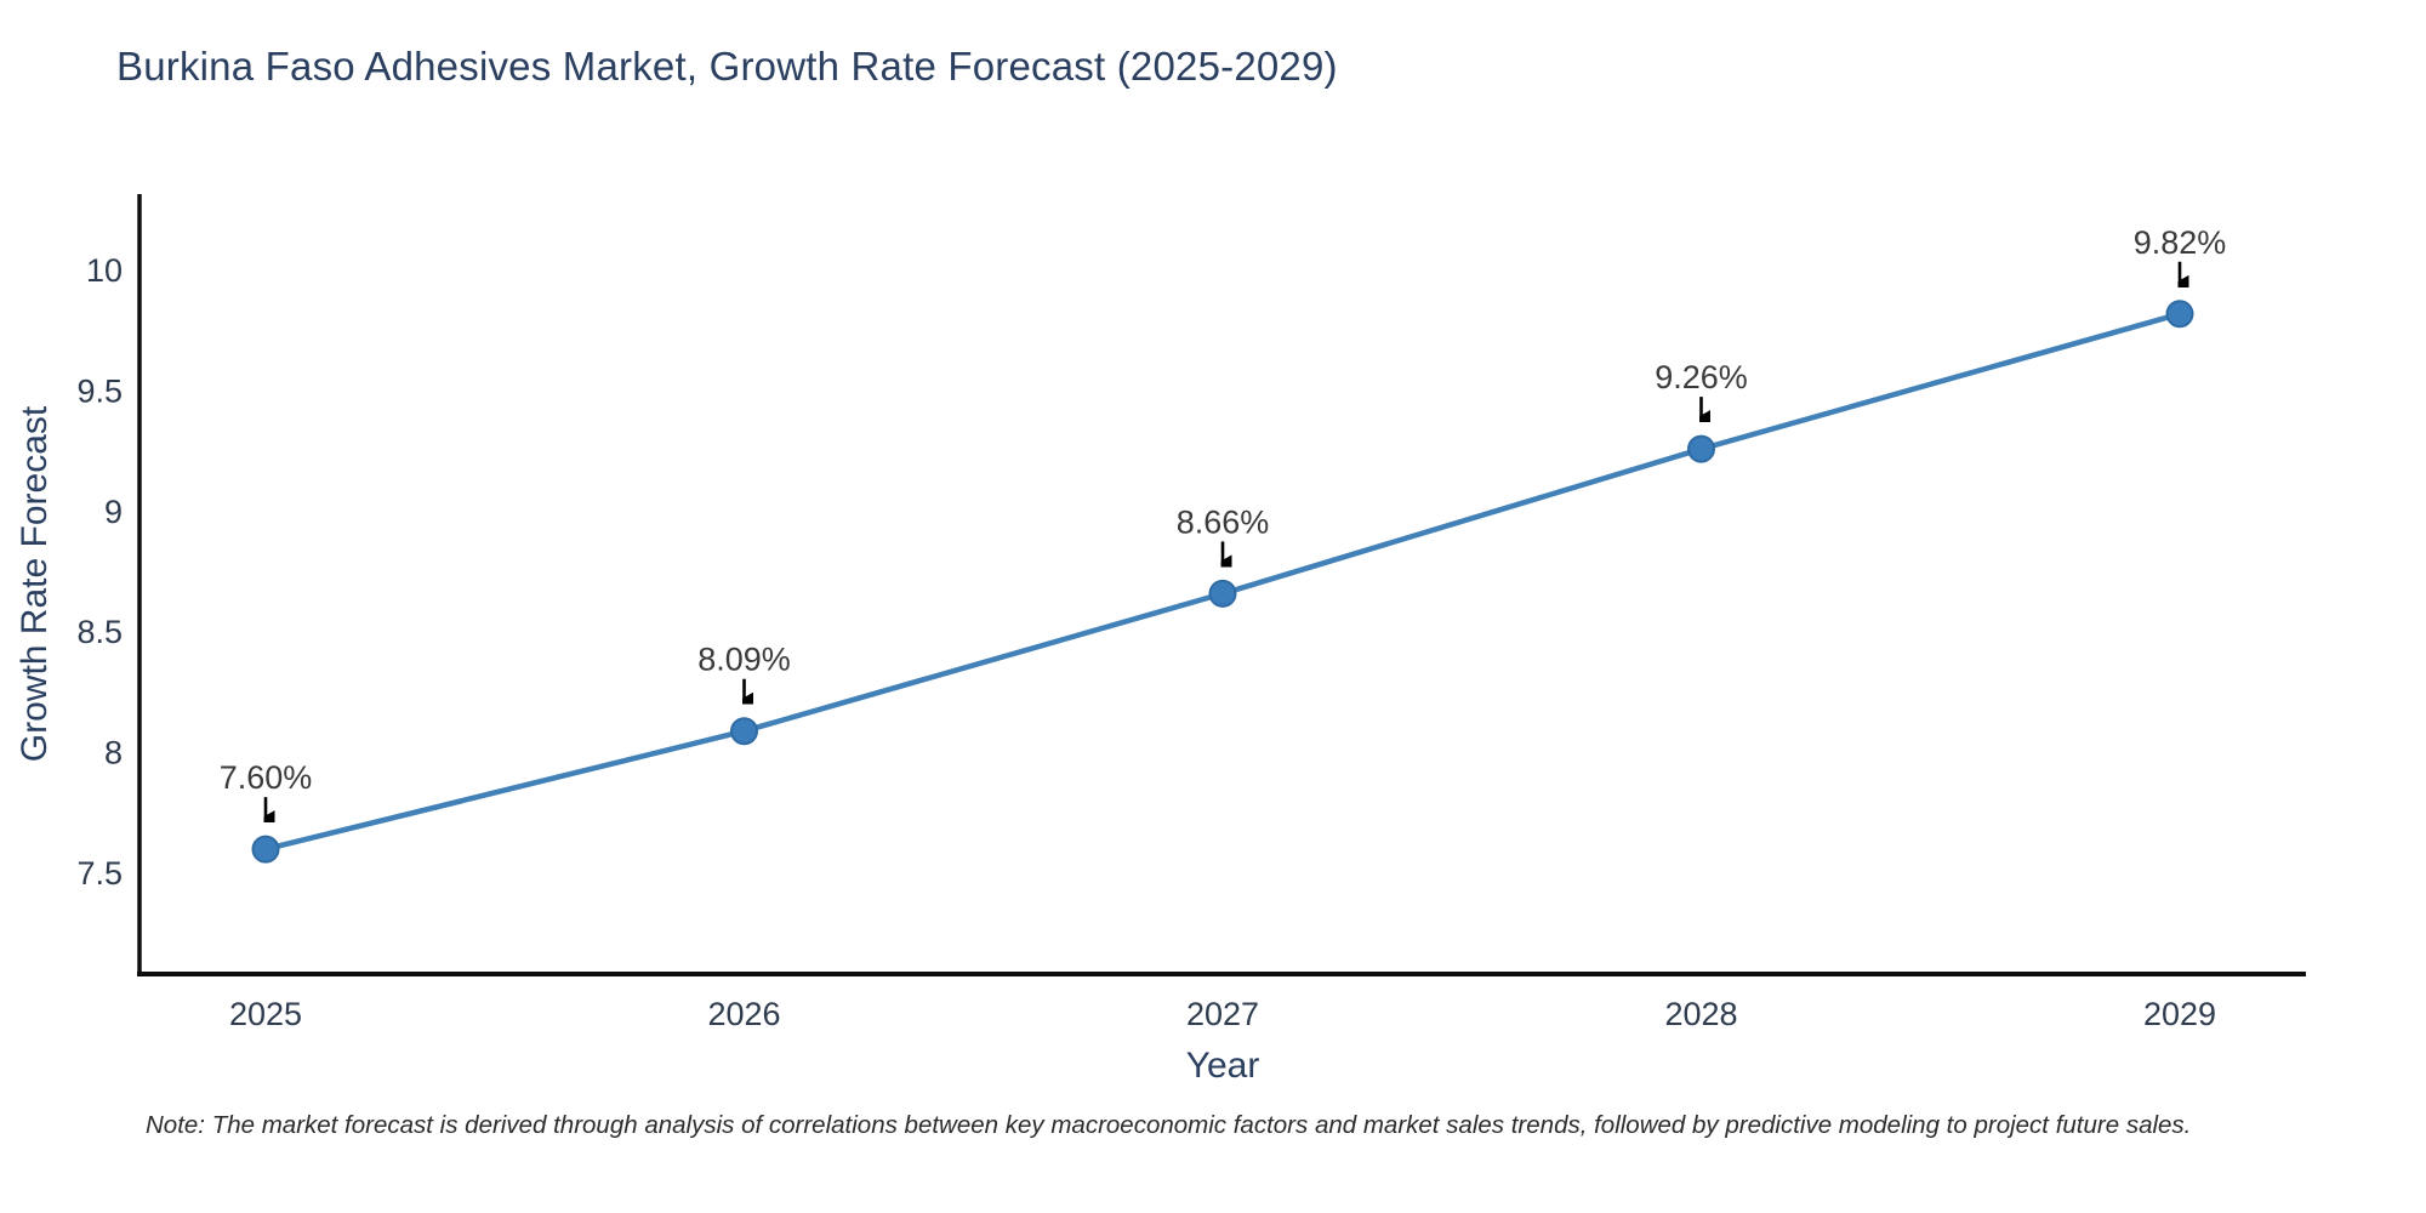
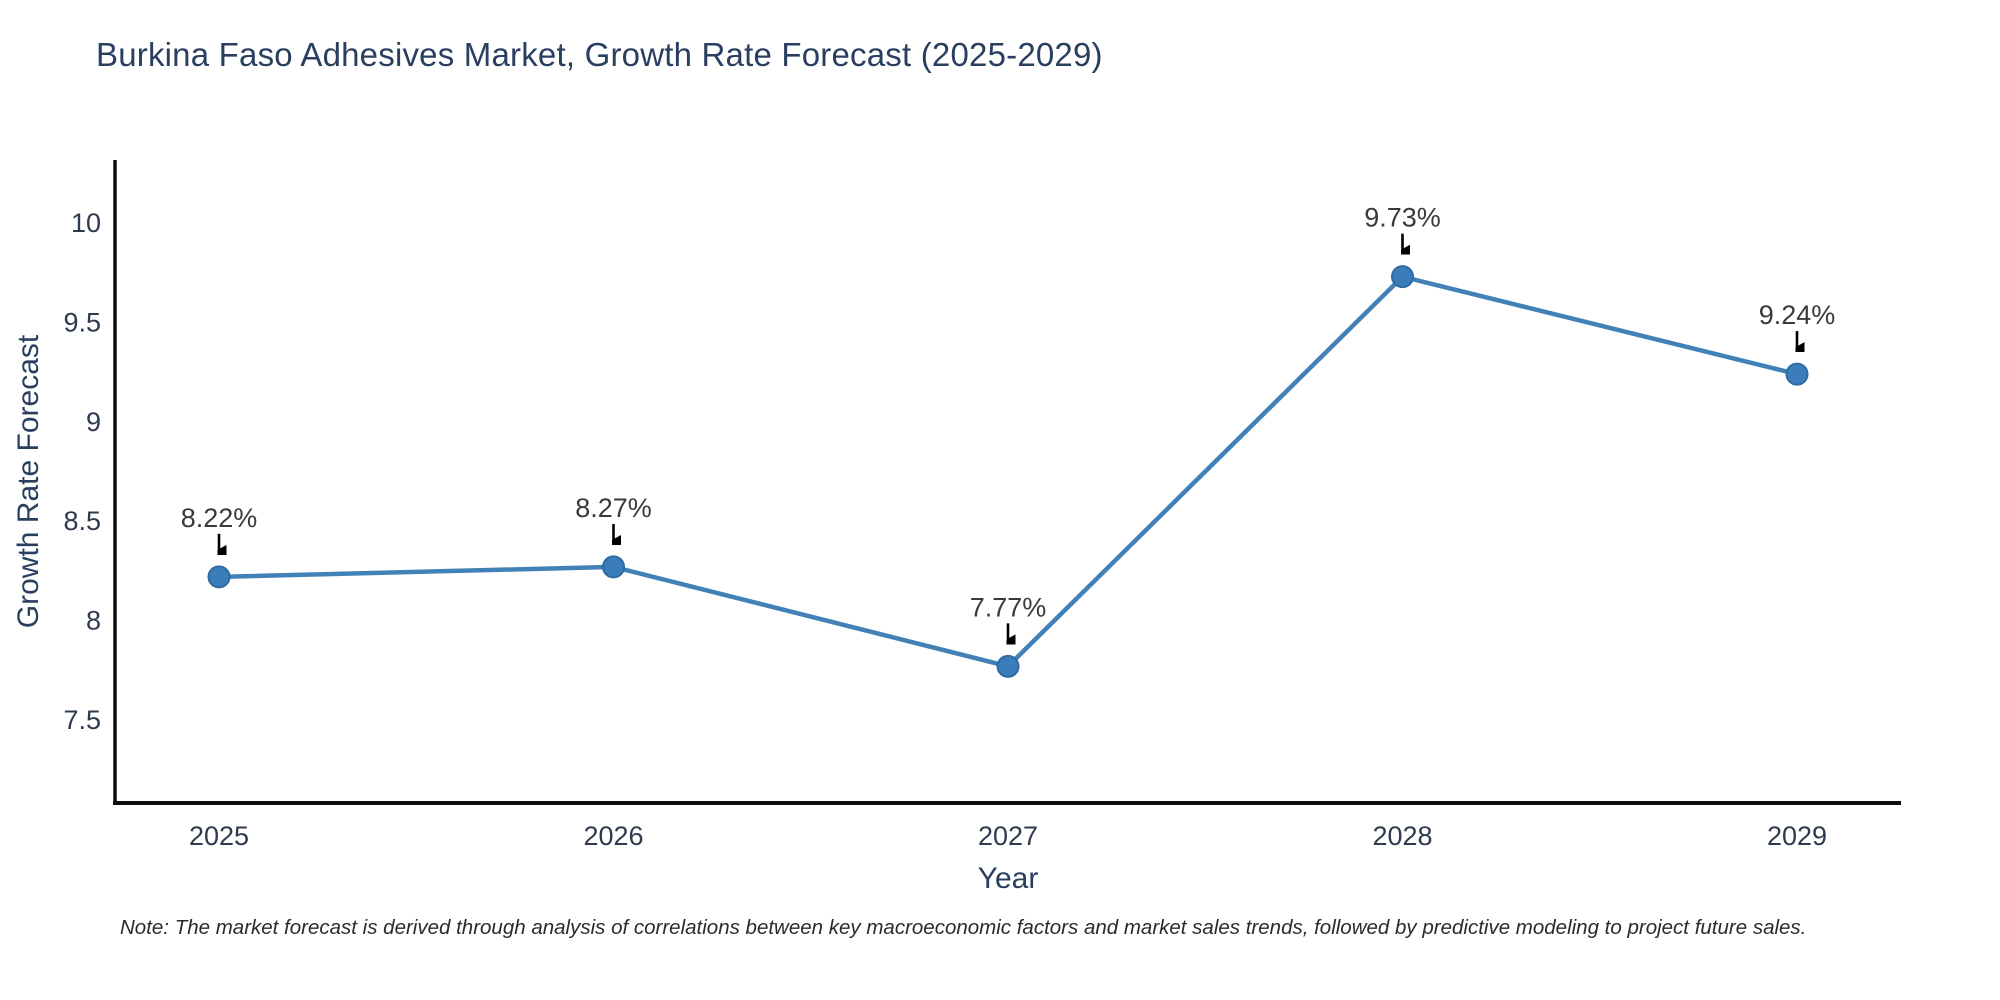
2025: 7.60% -> 8.22%
2026: 8.09% -> 8.27%
2027: 8.66% -> 7.77%
2028: 9.26% -> 9.73%
2029: 9.82% -> 9.24%
